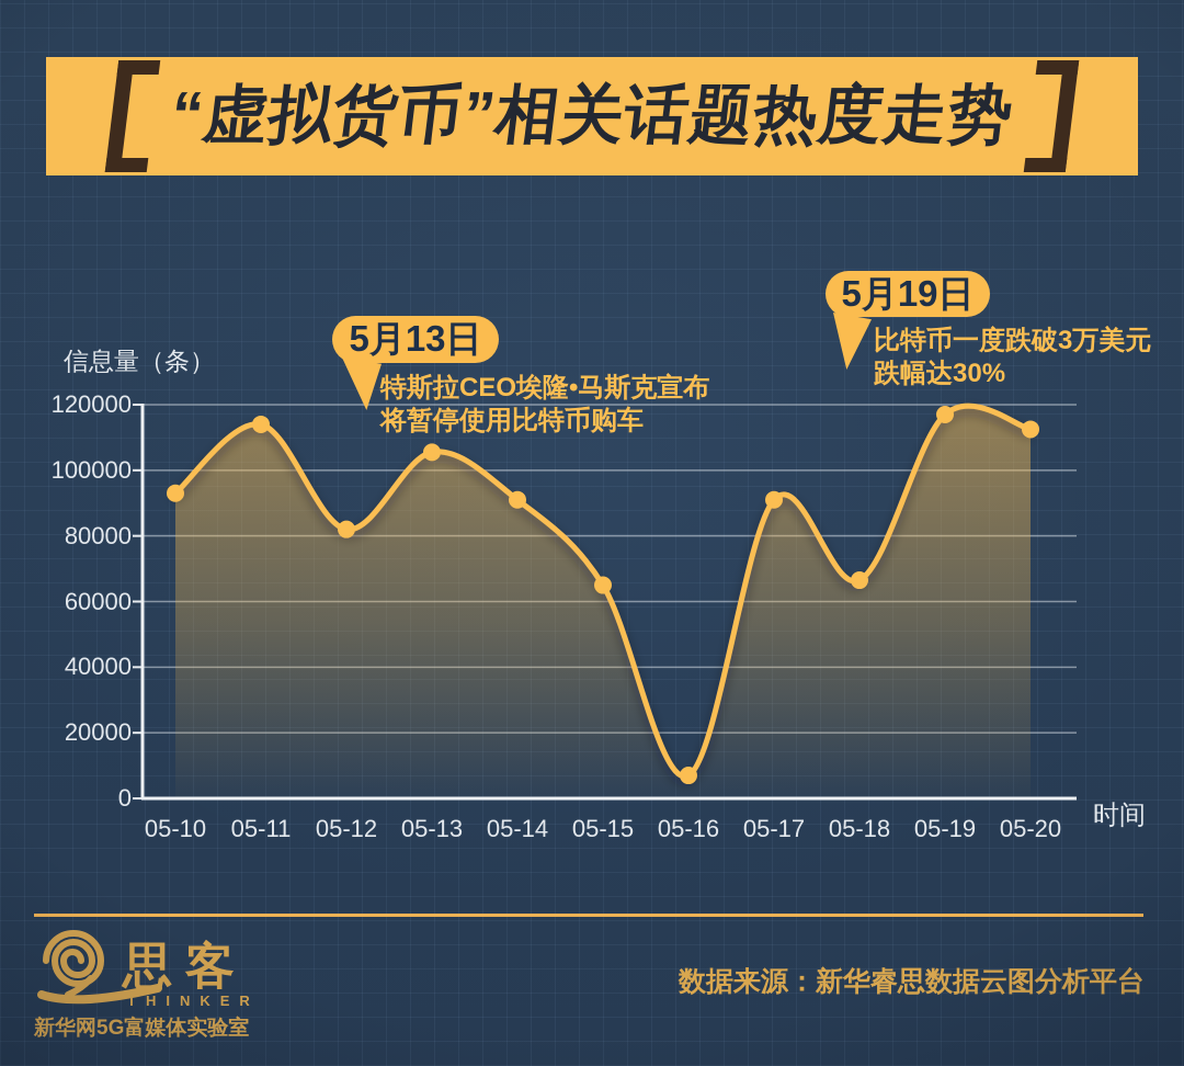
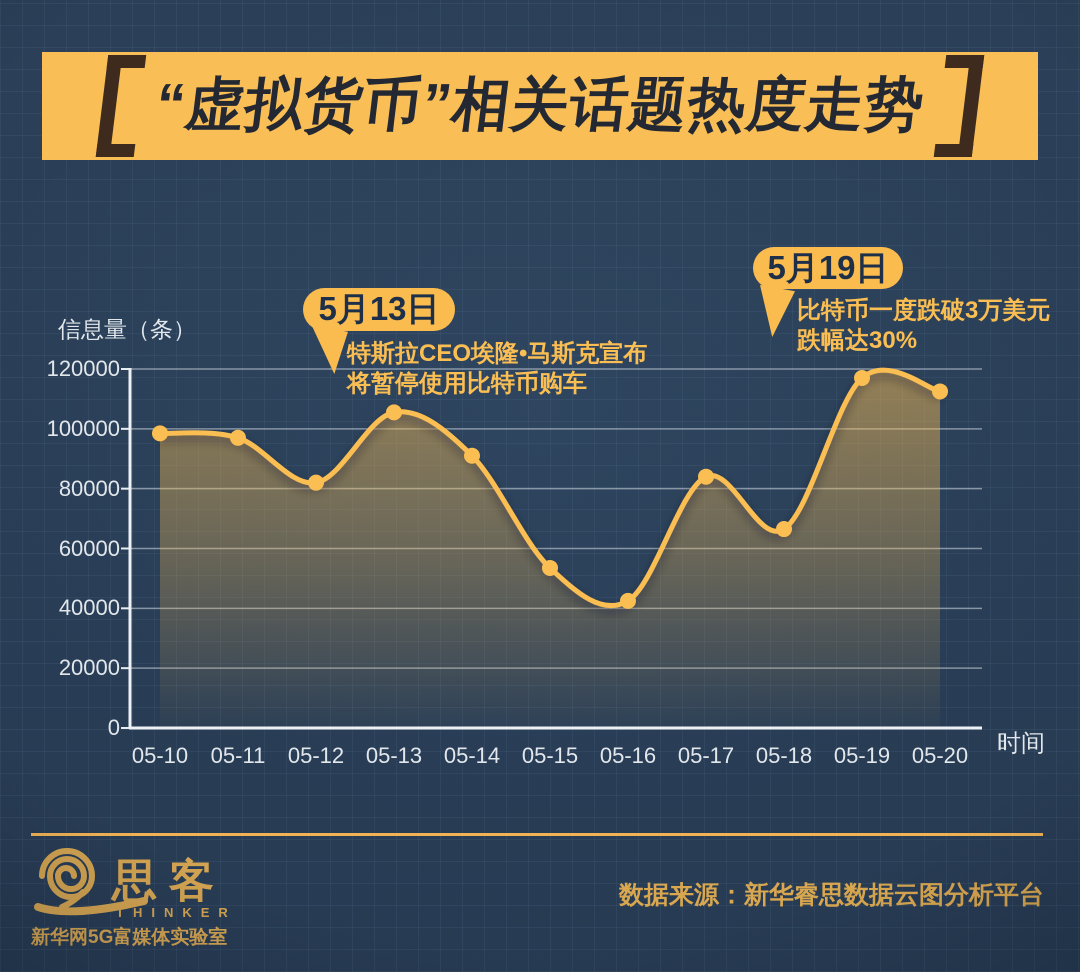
05-10: 93000 -> 98000
05-11: 114000 -> 97000
05-15: 65000 -> 54000
05-16: 7000 -> 42000
05-17: 91000 -> 84000
